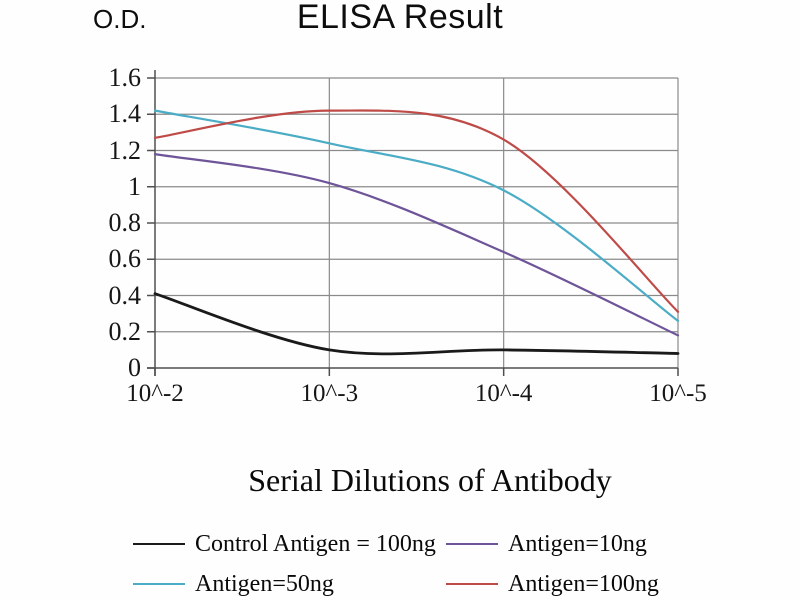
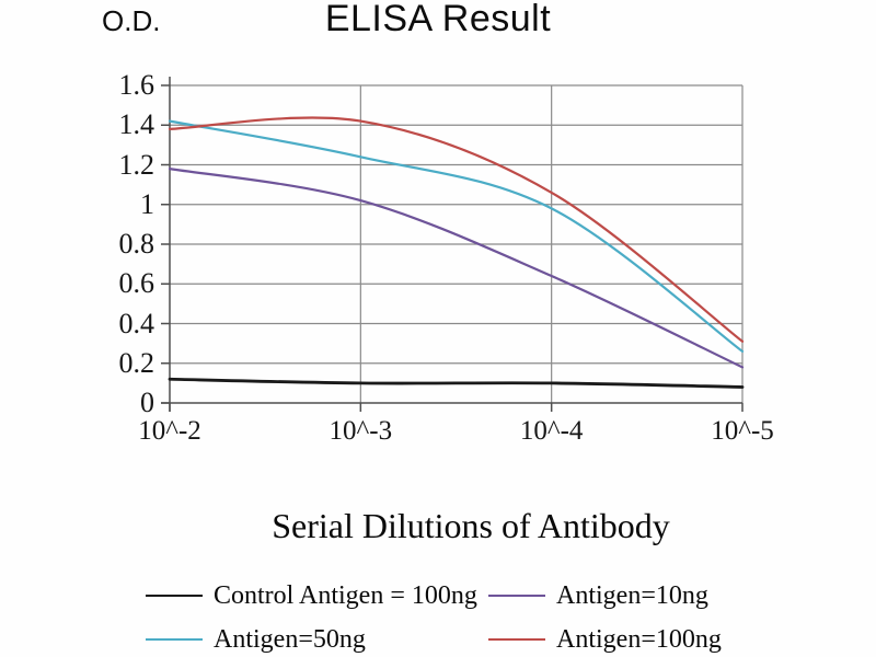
Control Antigen = 100ng/10^-2: 0.41 -> 0.12
Antigen=100ng/10^-2: 1.27 -> 1.38
Antigen=100ng/10^-4: 1.26 -> 1.06
